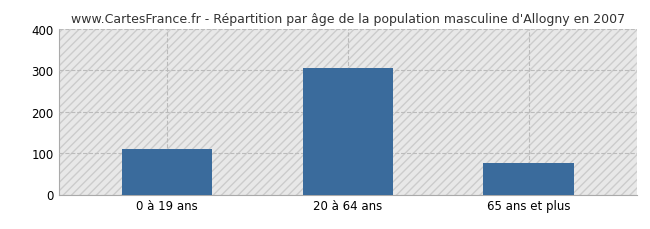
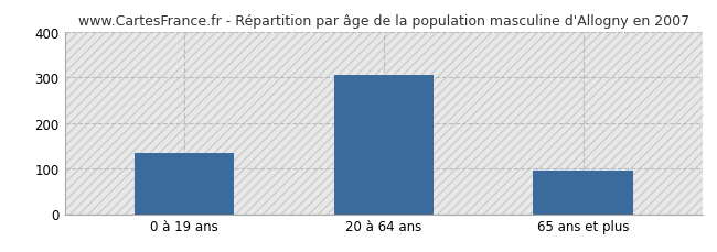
0 à 19 ans: 110 -> 135
65 ans et plus: 76 -> 95
